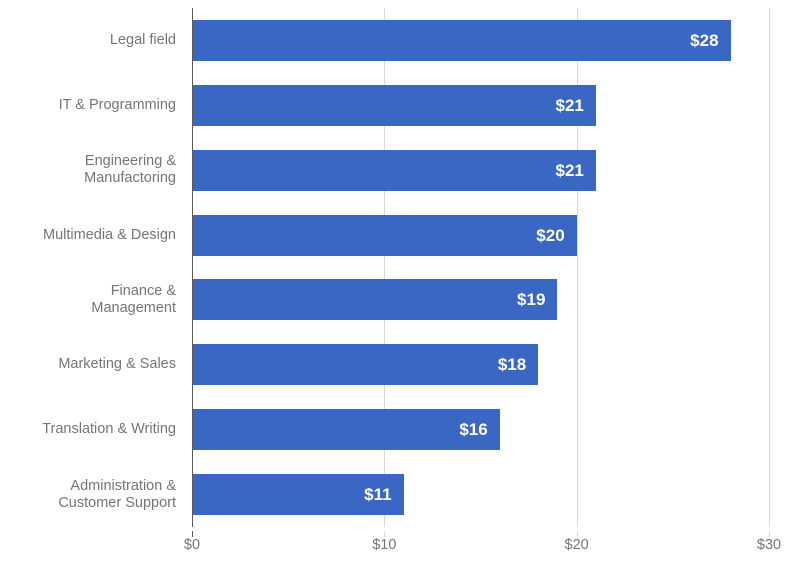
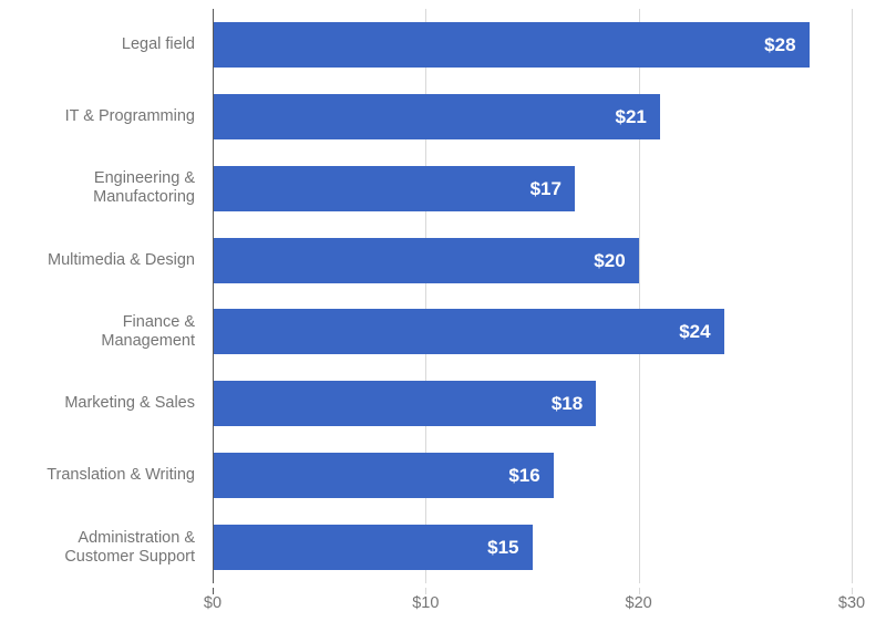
Engineering & Manufactoring: $21 -> $17
Finance & Management: $19 -> $24
Administration & Customer Support: $11 -> $15
